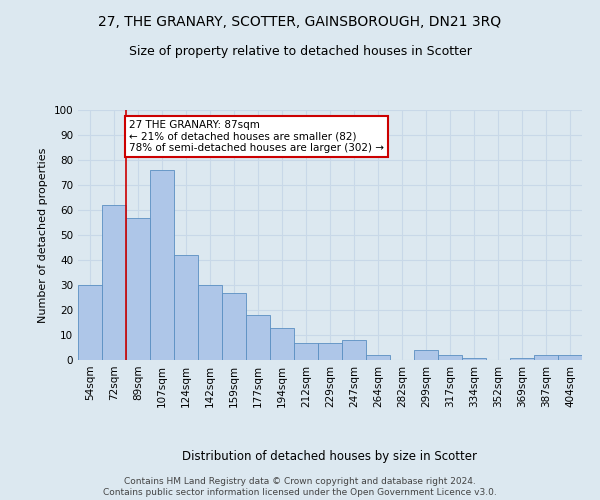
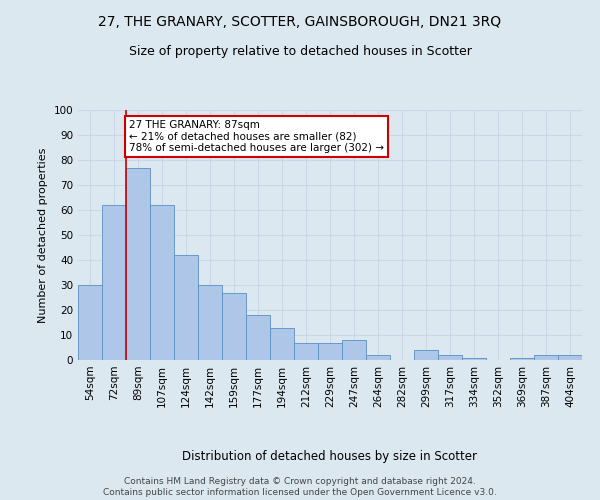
89sqm: 57 -> 77
107sqm: 76 -> 62
